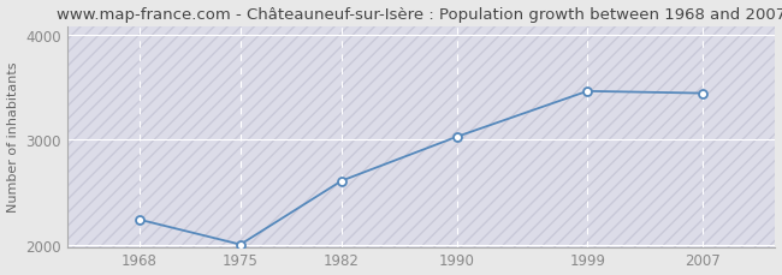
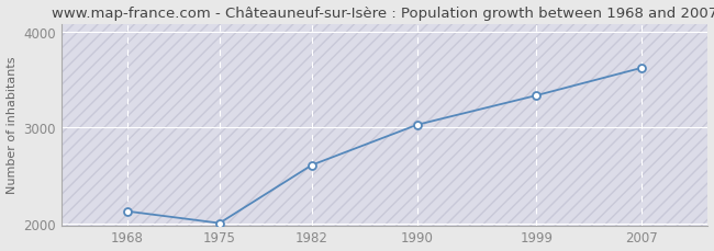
1968: 2240 -> 2130
1999: 3460 -> 3330
2007: 3440 -> 3620
